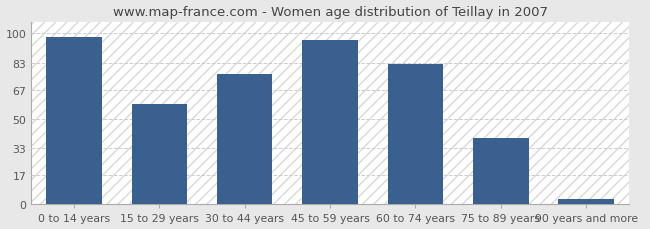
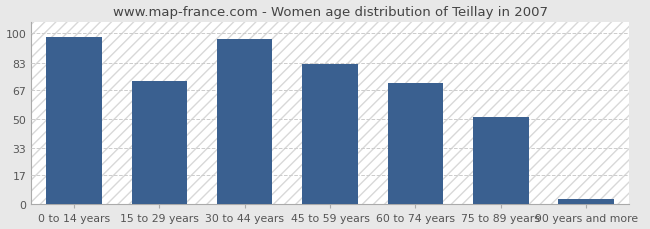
15 to 29 years: 59 -> 72
30 to 44 years: 76 -> 97
45 to 59 years: 96 -> 82
60 to 74 years: 82 -> 71
75 to 89 years: 39 -> 51
